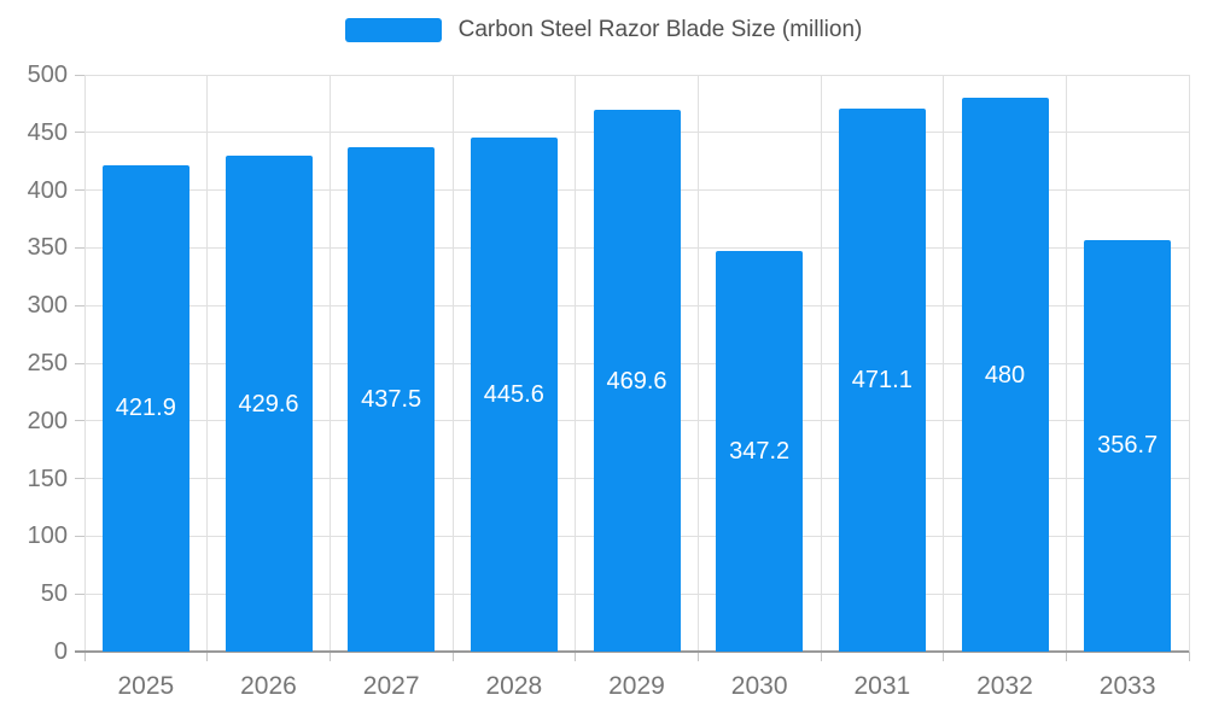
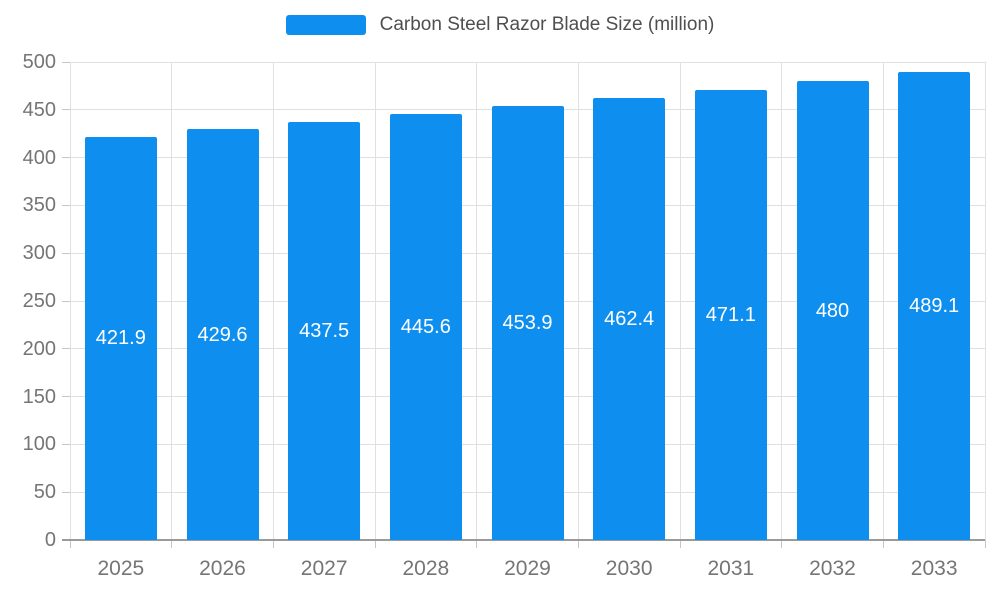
2029: 469.6 -> 453.9
2030: 347.2 -> 462.4
2033: 356.7 -> 489.1
